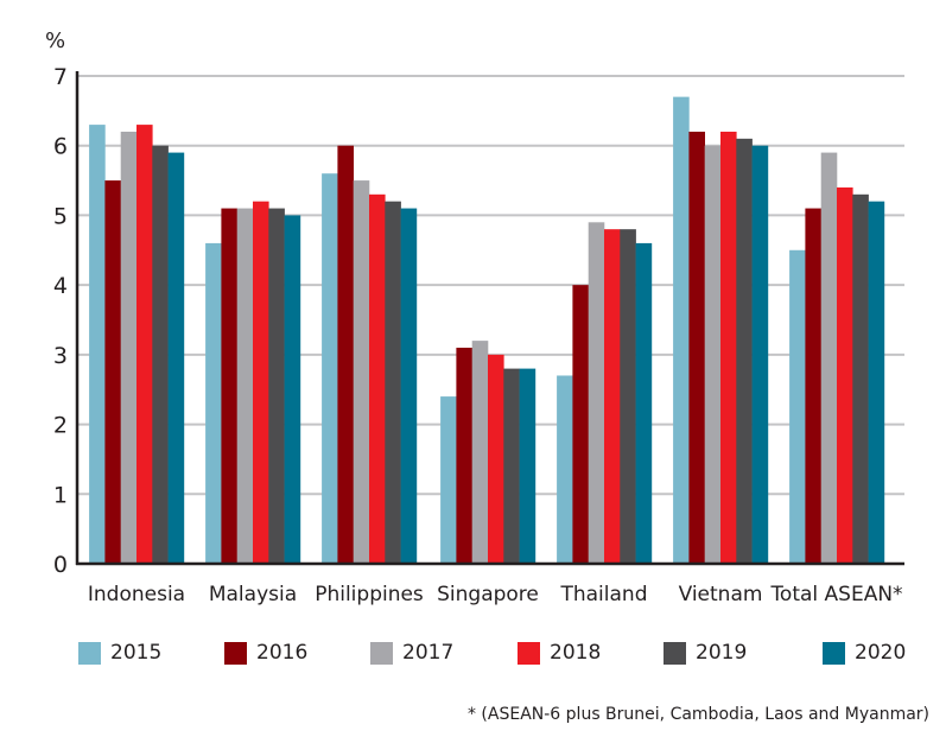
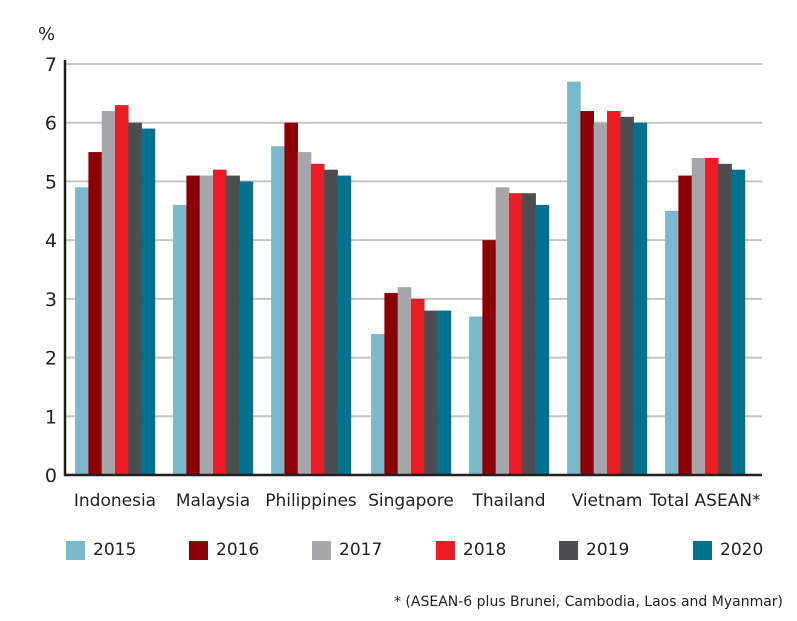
2015/Indonesia: 6.3 -> 4.9
2017/Total ASEAN*: 5.9 -> 5.4
